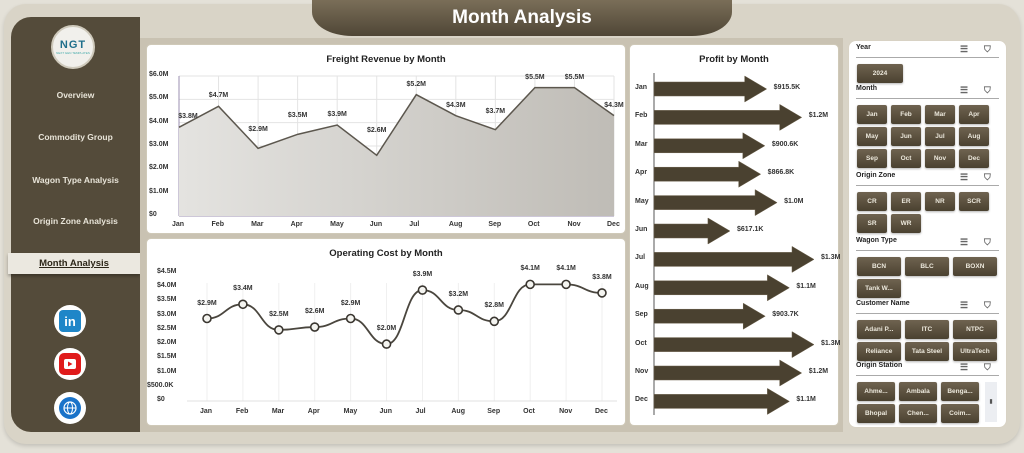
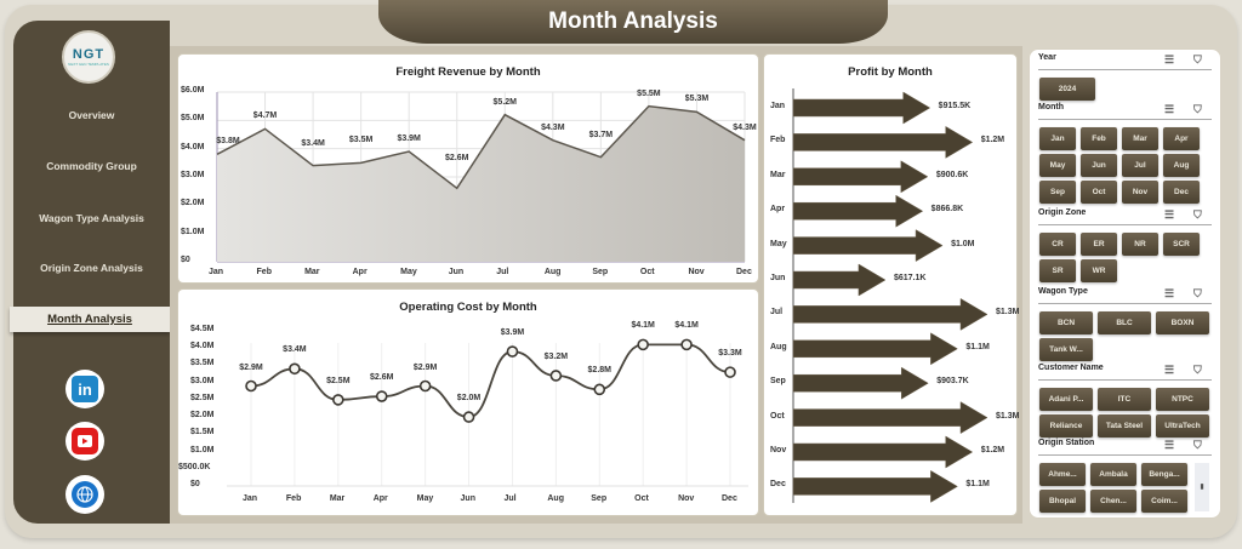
Freight Revenue by Month/Mar: $2.9M -> $3.4M
Freight Revenue by Month/Nov: $5.5M -> $5.3M
Operating Cost by Month/Dec: $3.8M -> $3.3M
